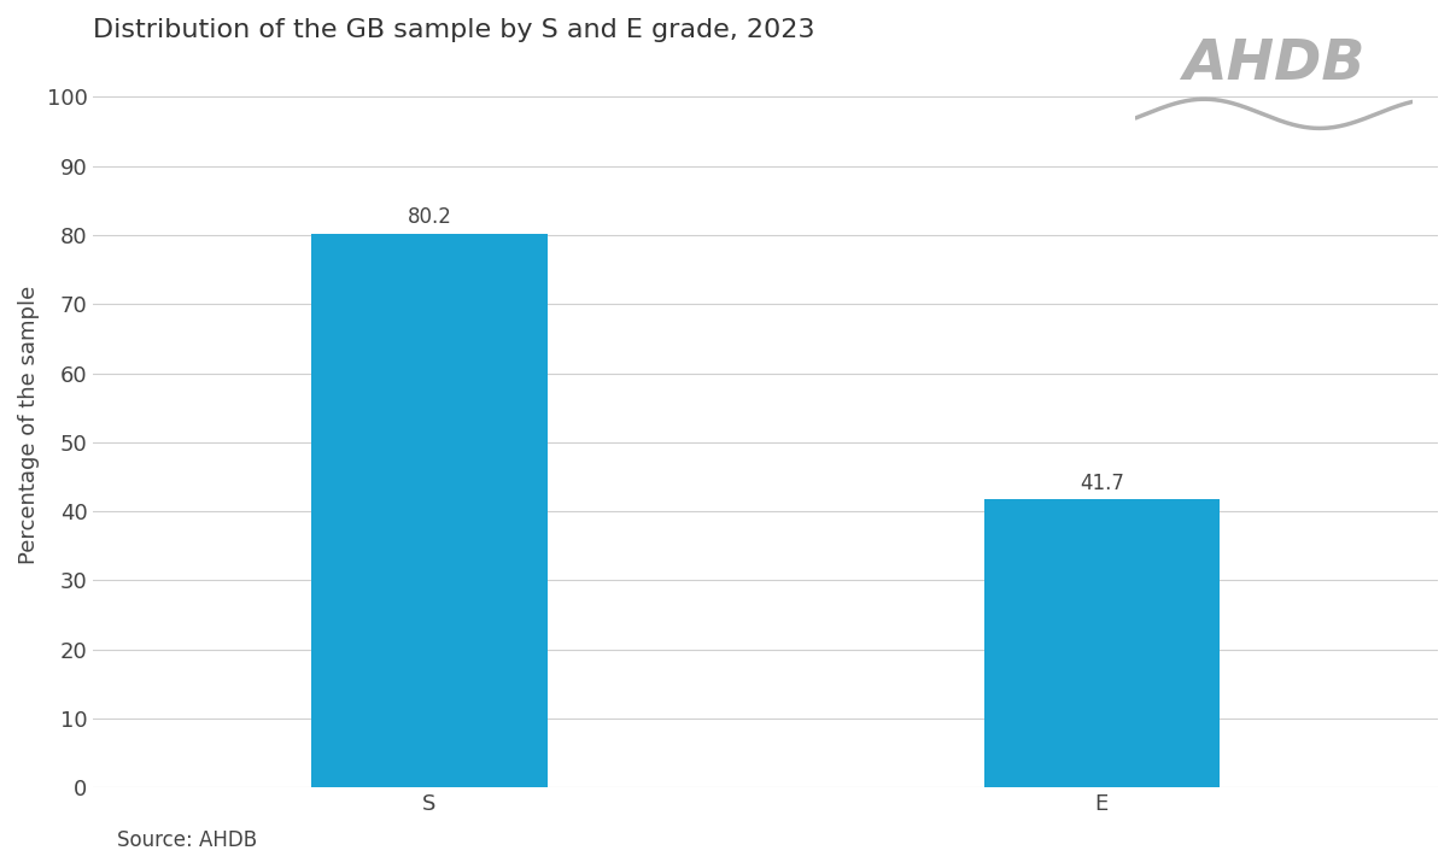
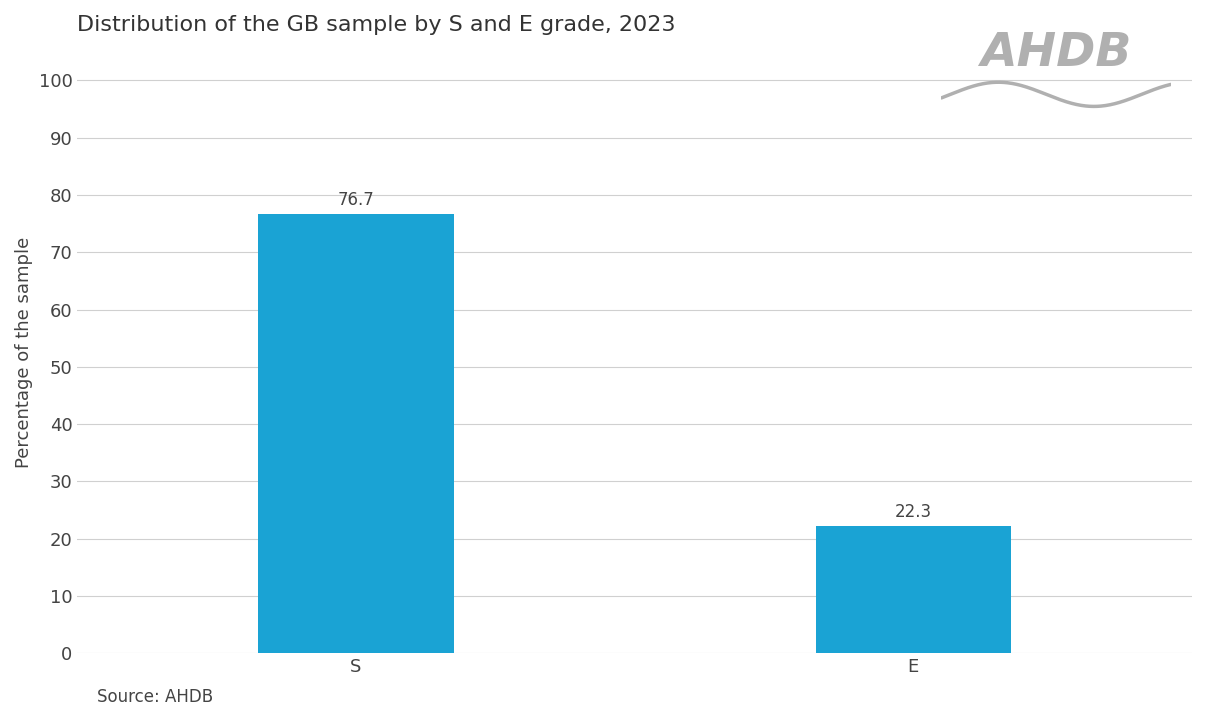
Distribution of the GB sample by S and E grade, 2023/S: 80.2 -> 76.7
Distribution of the GB sample by S and E grade, 2023/E: 41.7 -> 22.3
